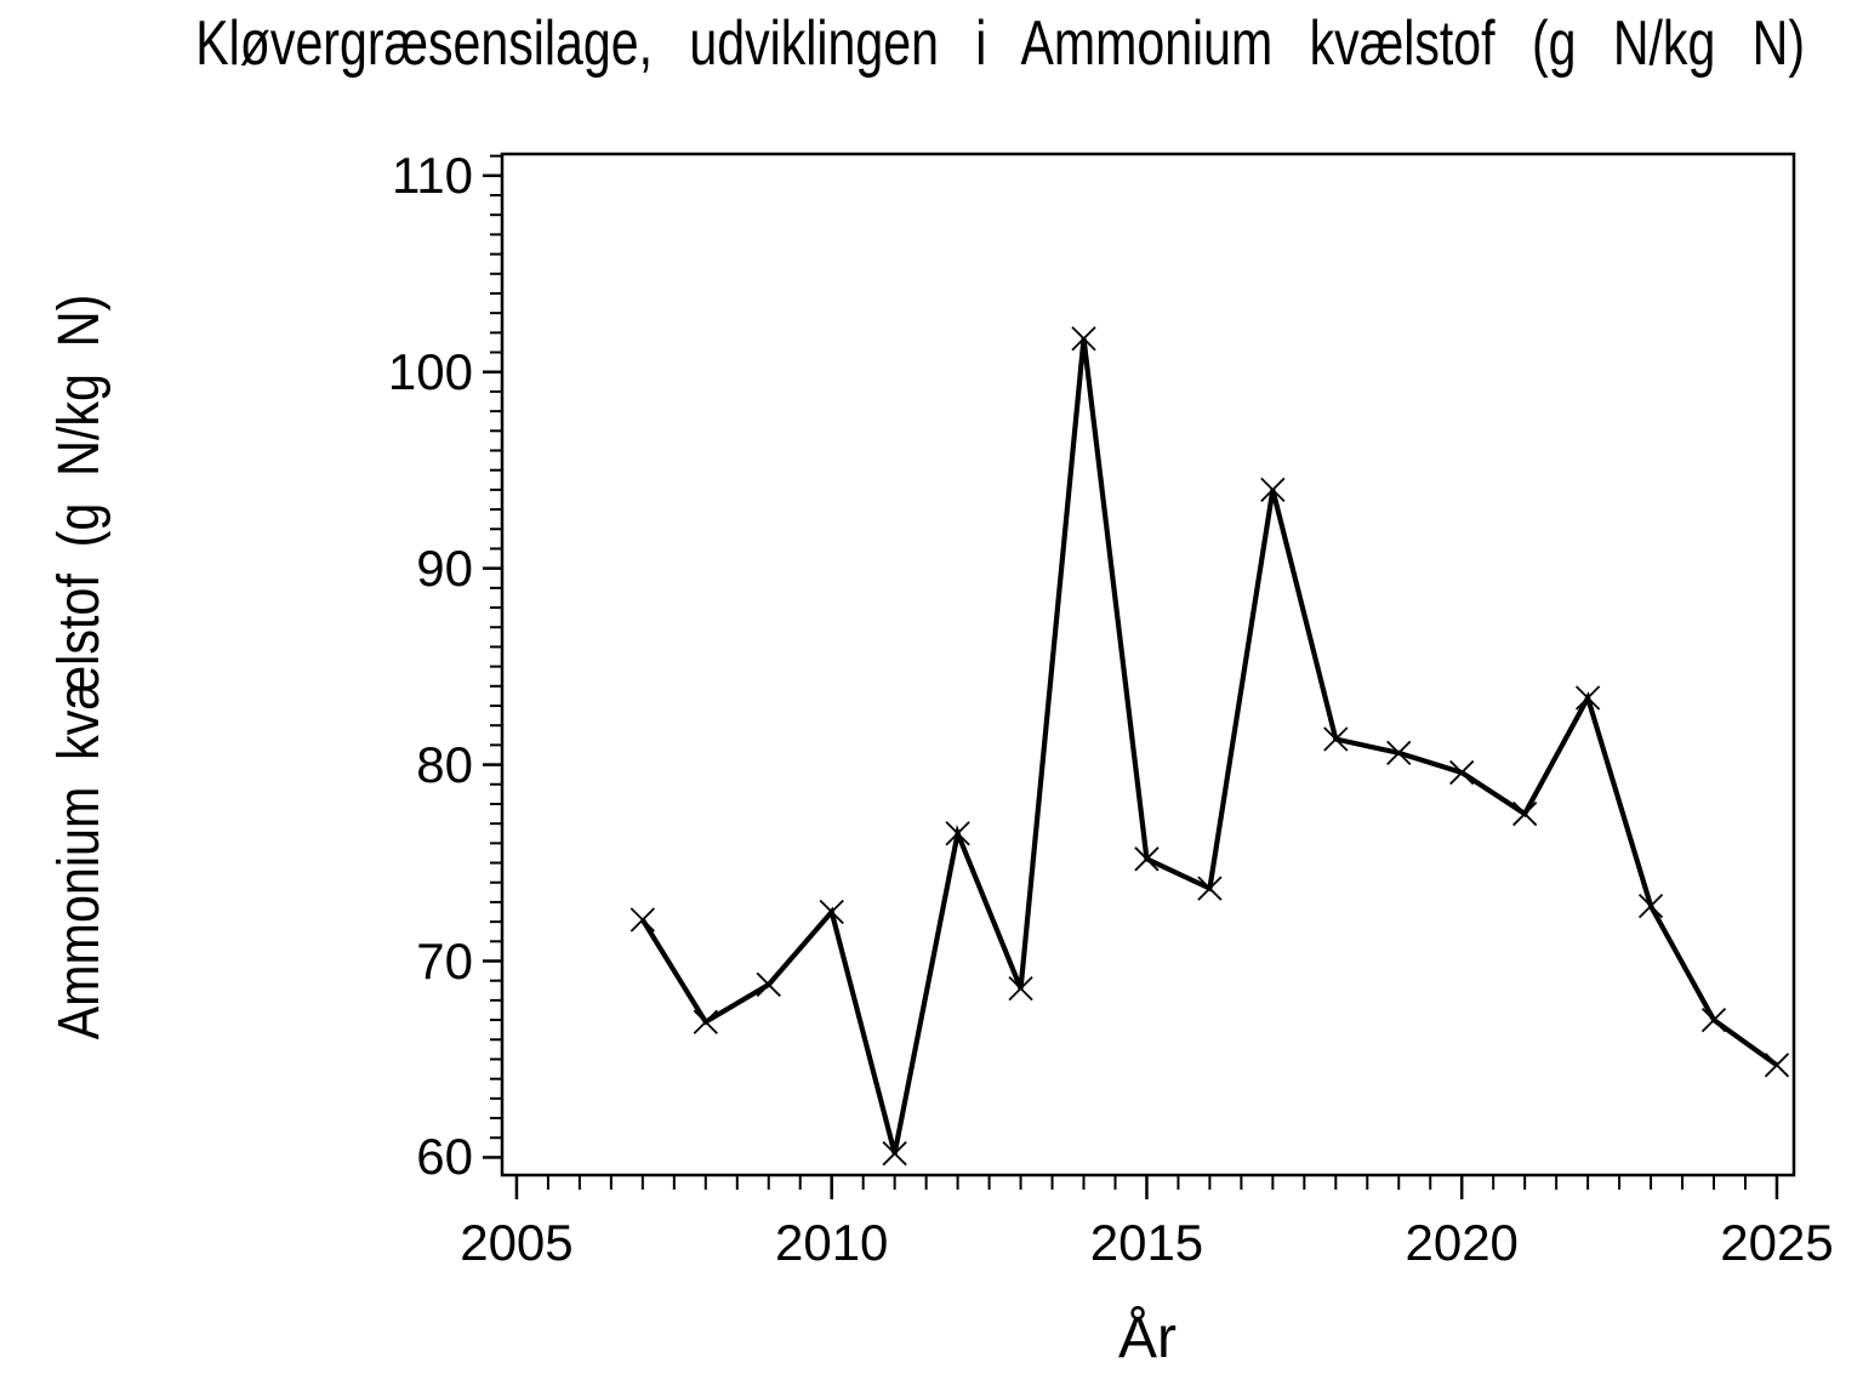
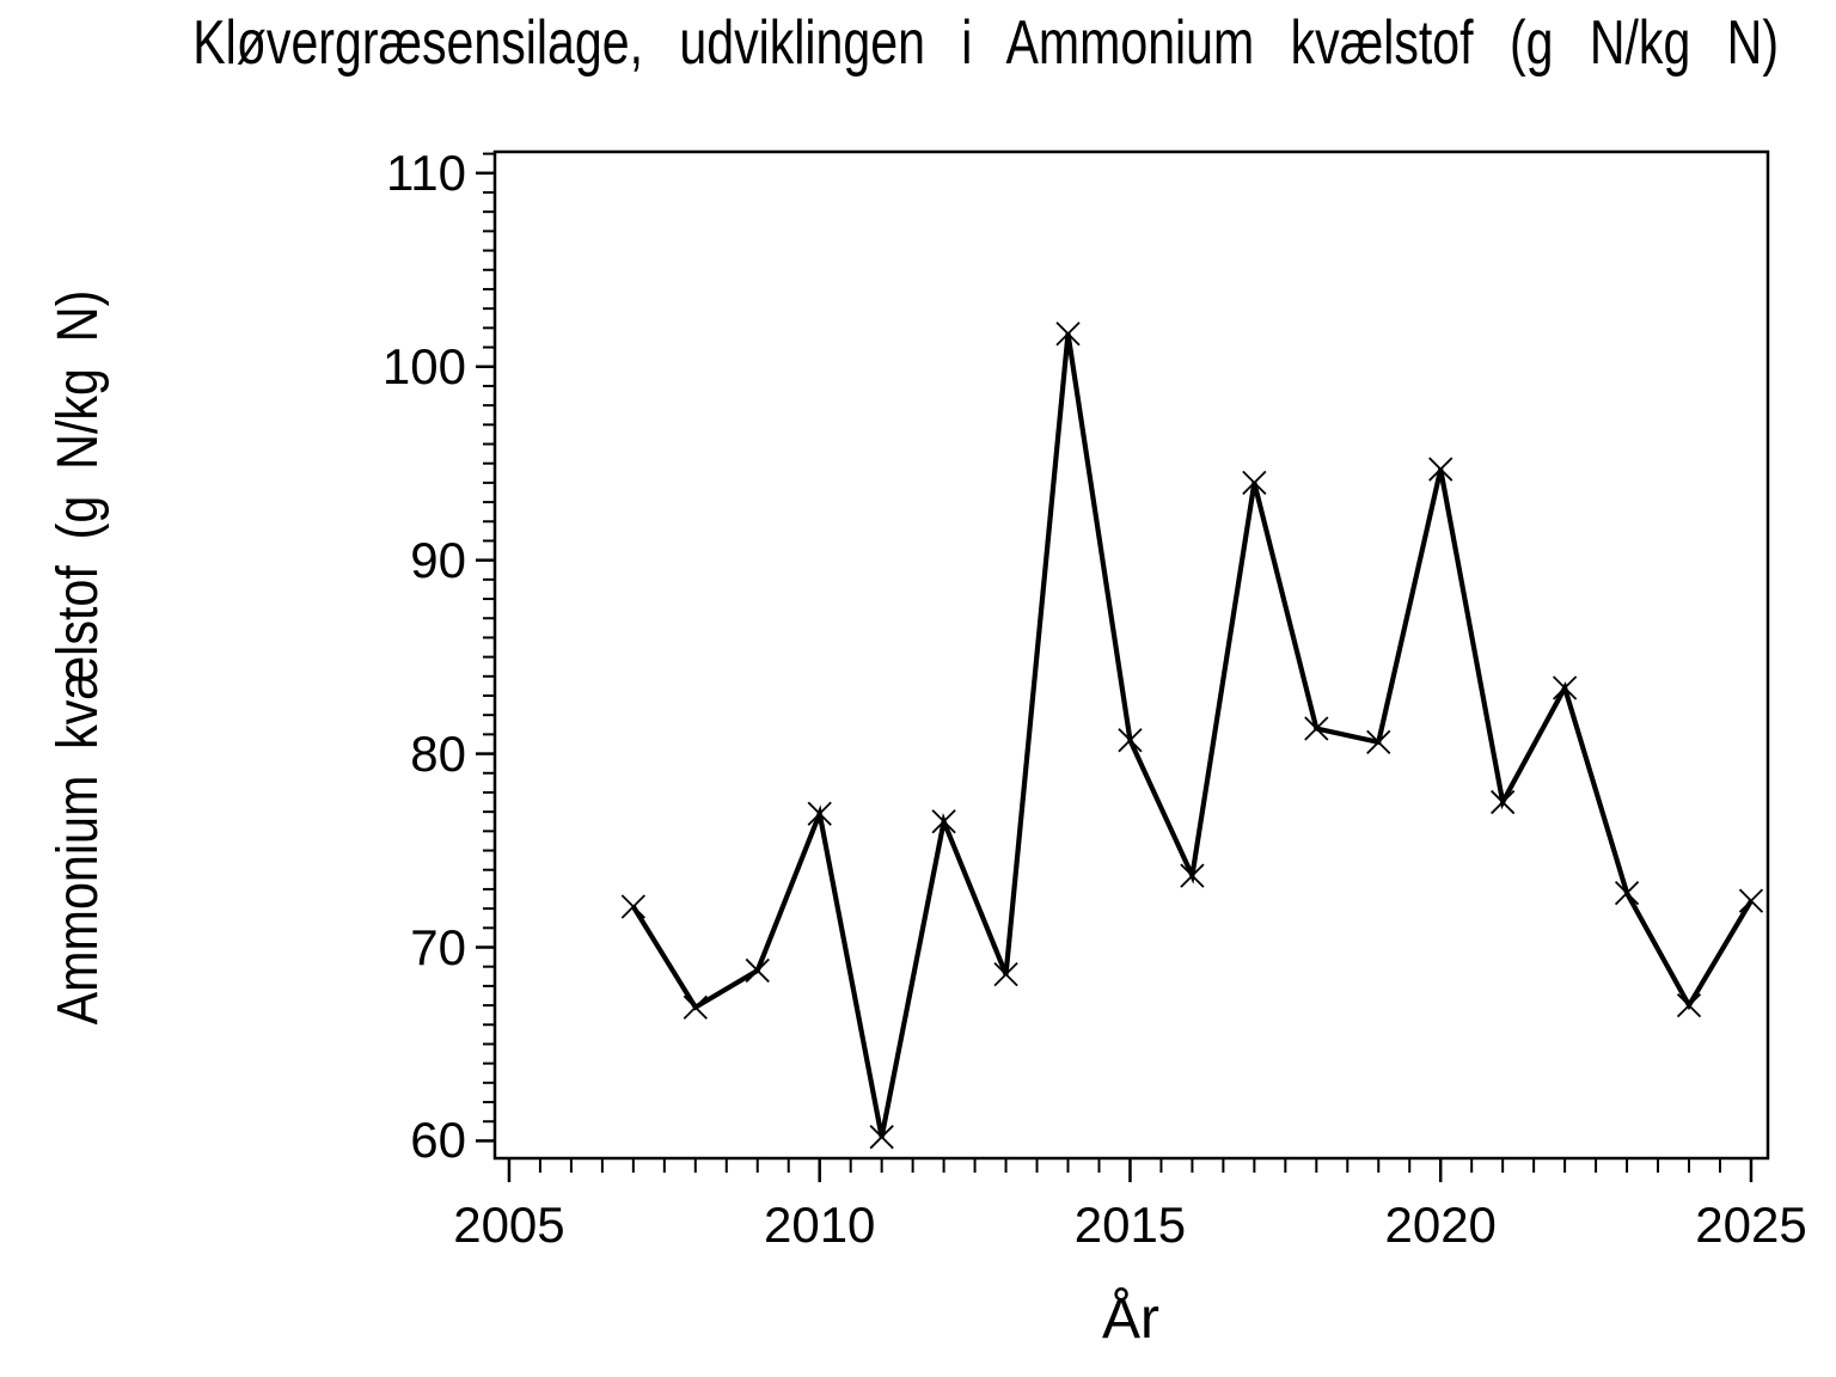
2010: 72.5 -> 76.9
2015: 75.2 -> 80.7
2020: 79.6 -> 94.7
2025: 64.7 -> 72.4
